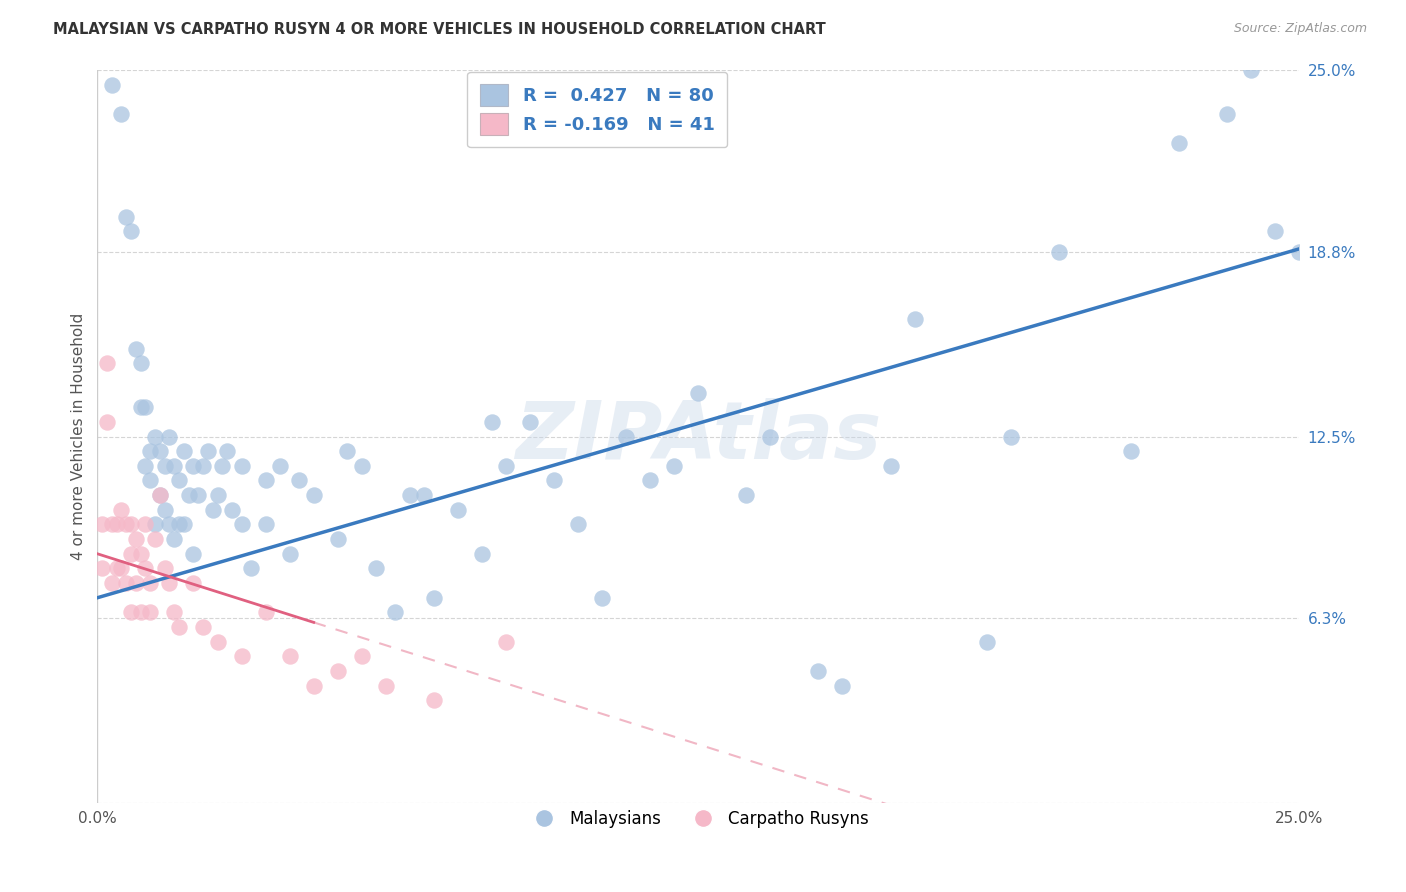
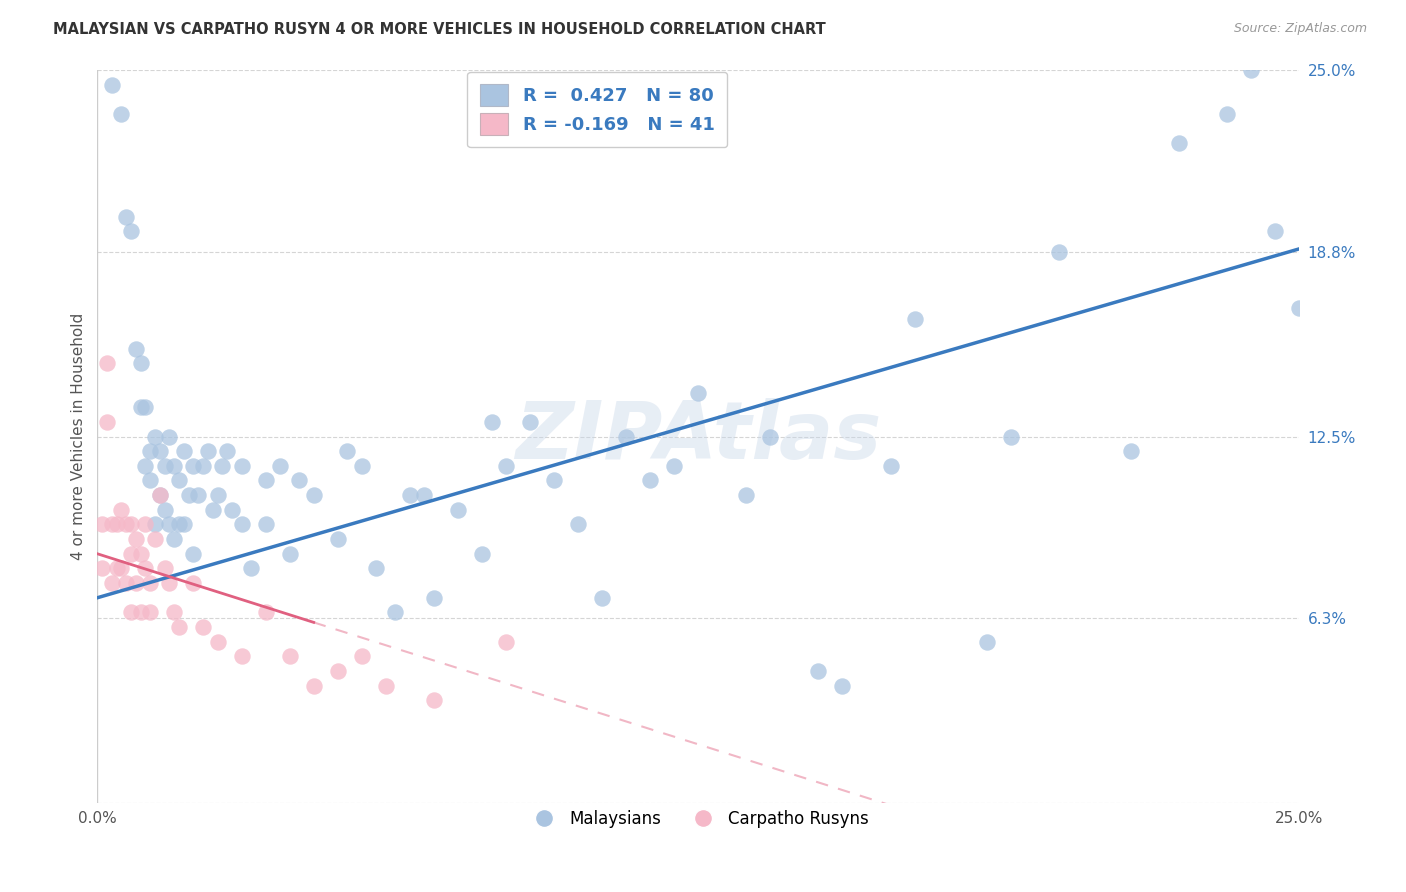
Malaysians/25.0%: 18.8% -> 16.9%
